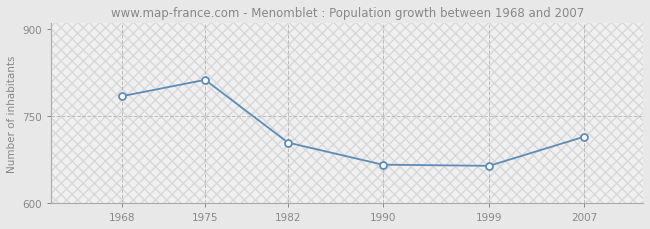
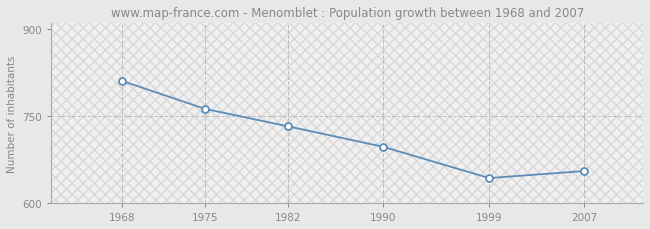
1968: 784 -> 810
1975: 812 -> 762
1982: 704 -> 732
1990: 666 -> 697
1999: 664 -> 643
2007: 714 -> 655
